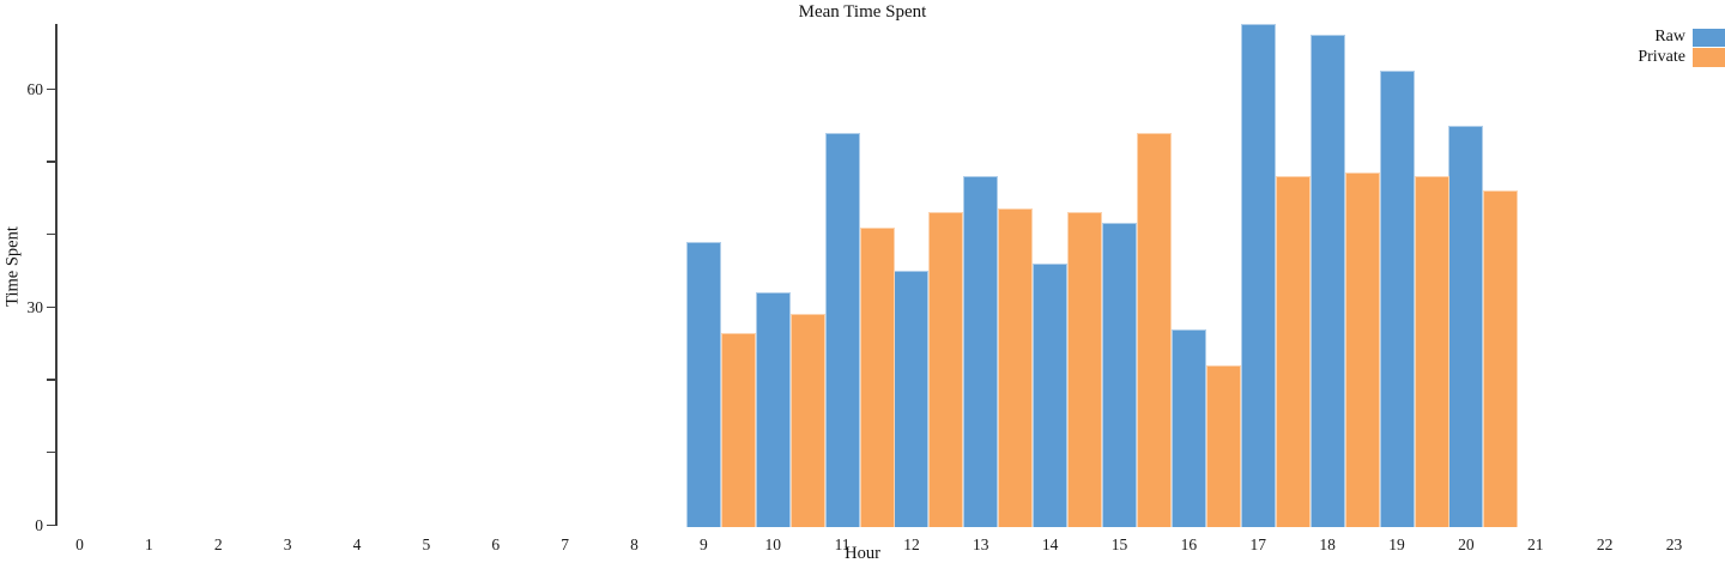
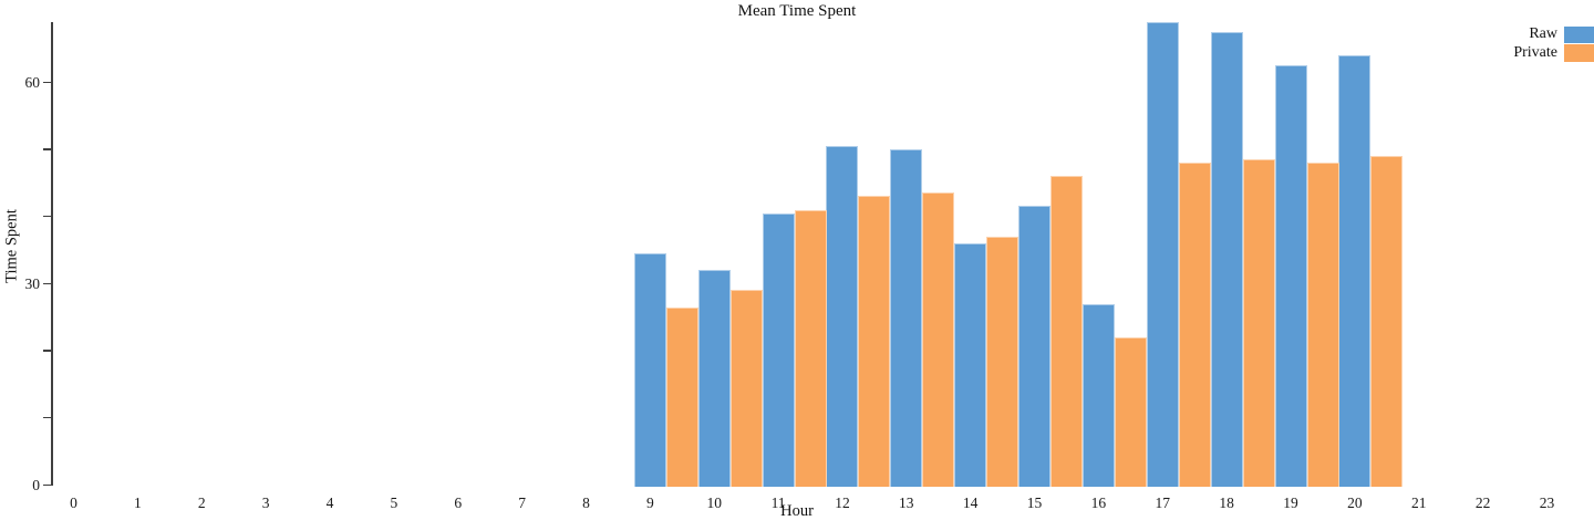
Raw/9: 39 -> 34
Raw/11: 54 -> 40
Raw/12: 35 -> 50
Raw/13: 48 -> 50
Private/14: 43 -> 37
Private/15: 54 -> 46
Raw/20: 55 -> 64
Private/20: 46 -> 49
